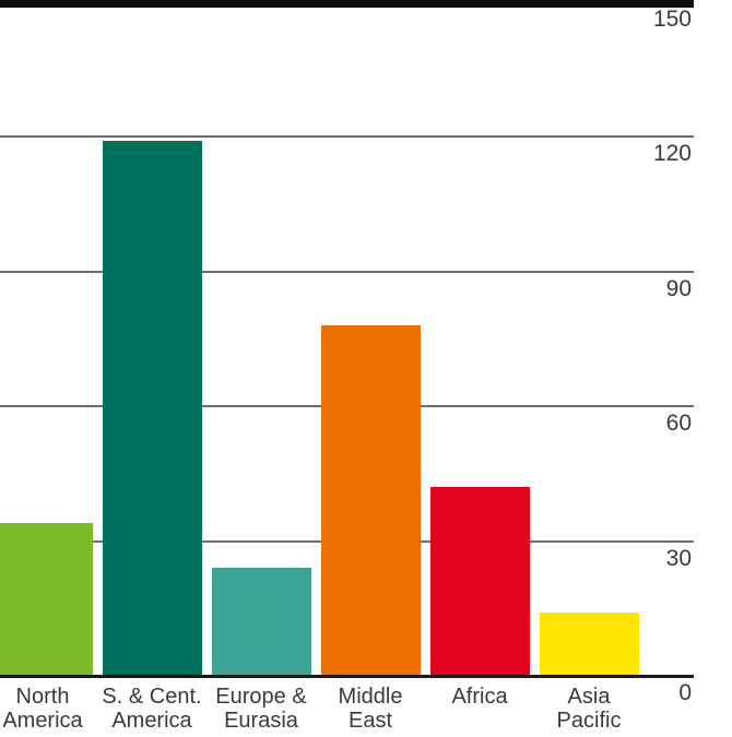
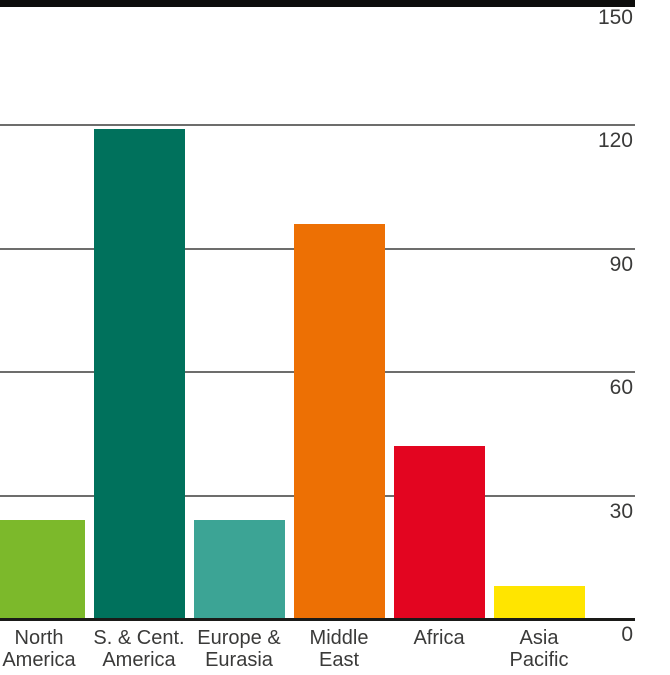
North America: 34 -> 24
Middle East: 78 -> 96
Asia Pacific: 14 -> 8
